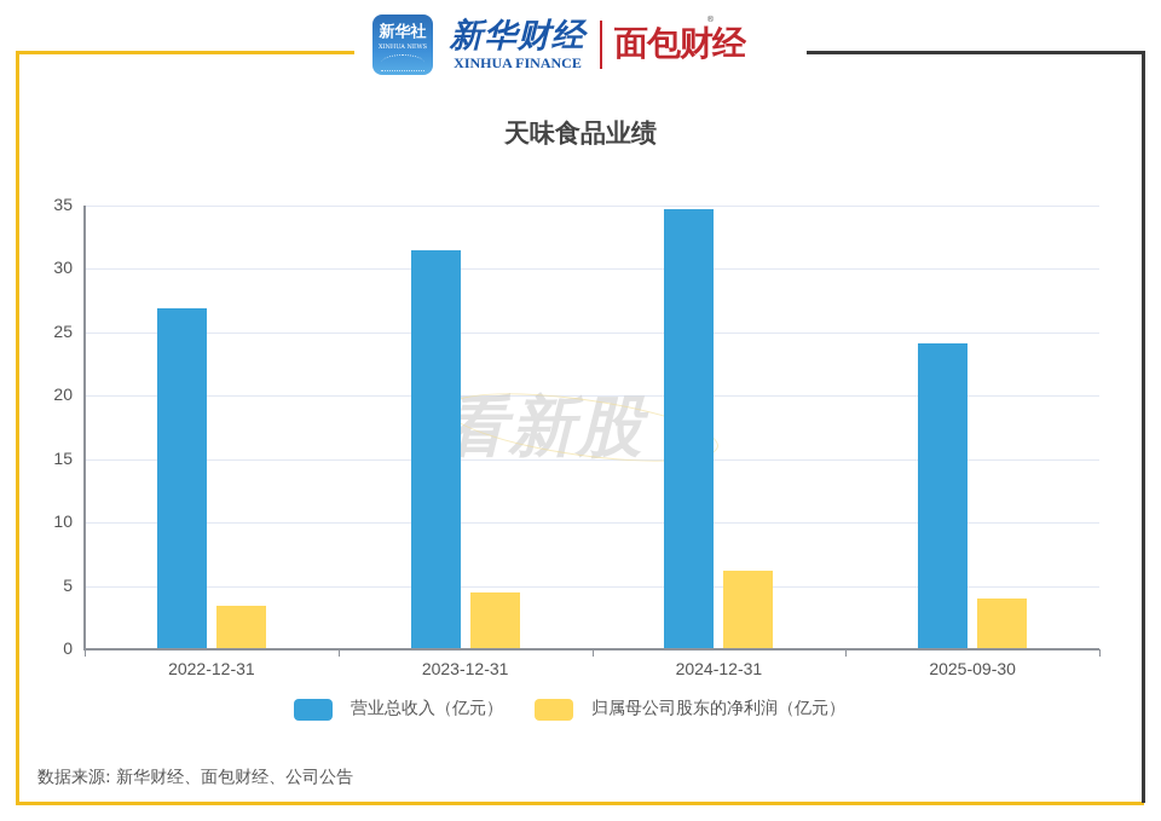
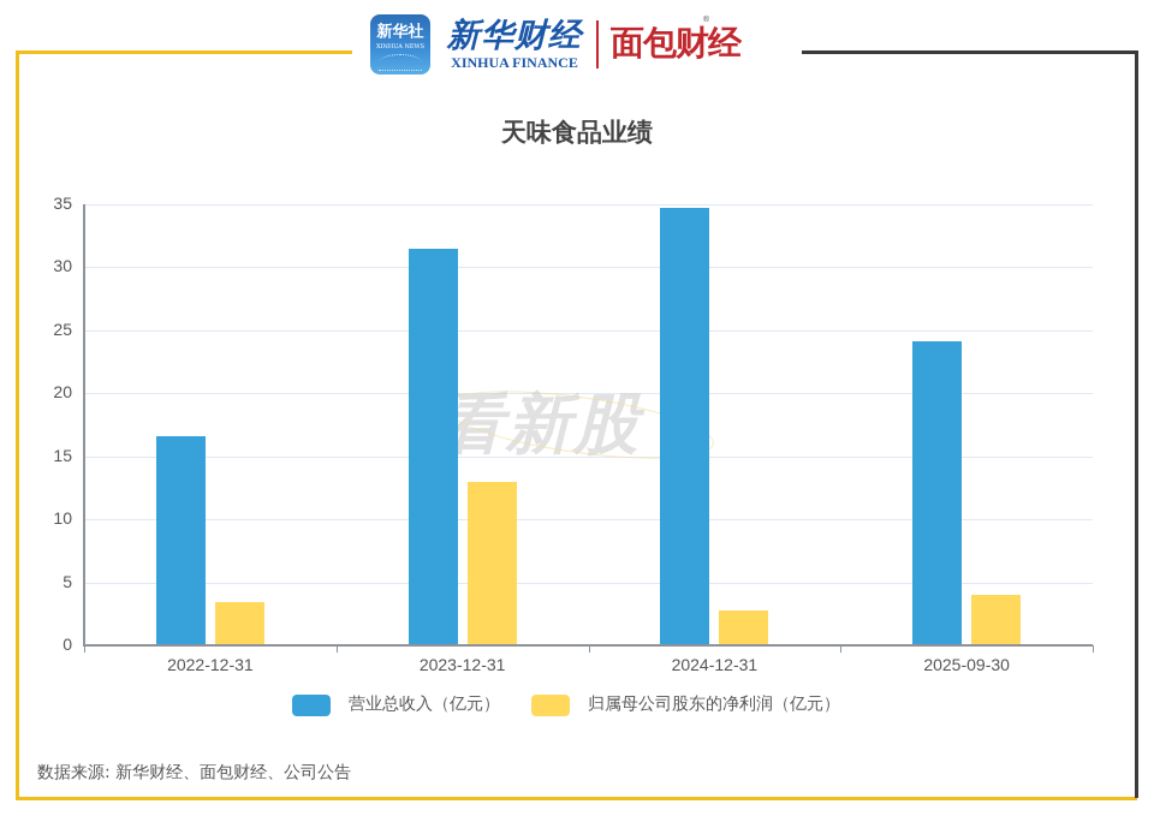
营业总收入（亿元）/2022-12-31: 26.9 -> 16.6
归属母公司股东的净利润（亿元）/2023-12-31: 4.5 -> 13.0
归属母公司股东的净利润（亿元）/2024-12-31: 6.2 -> 2.8
